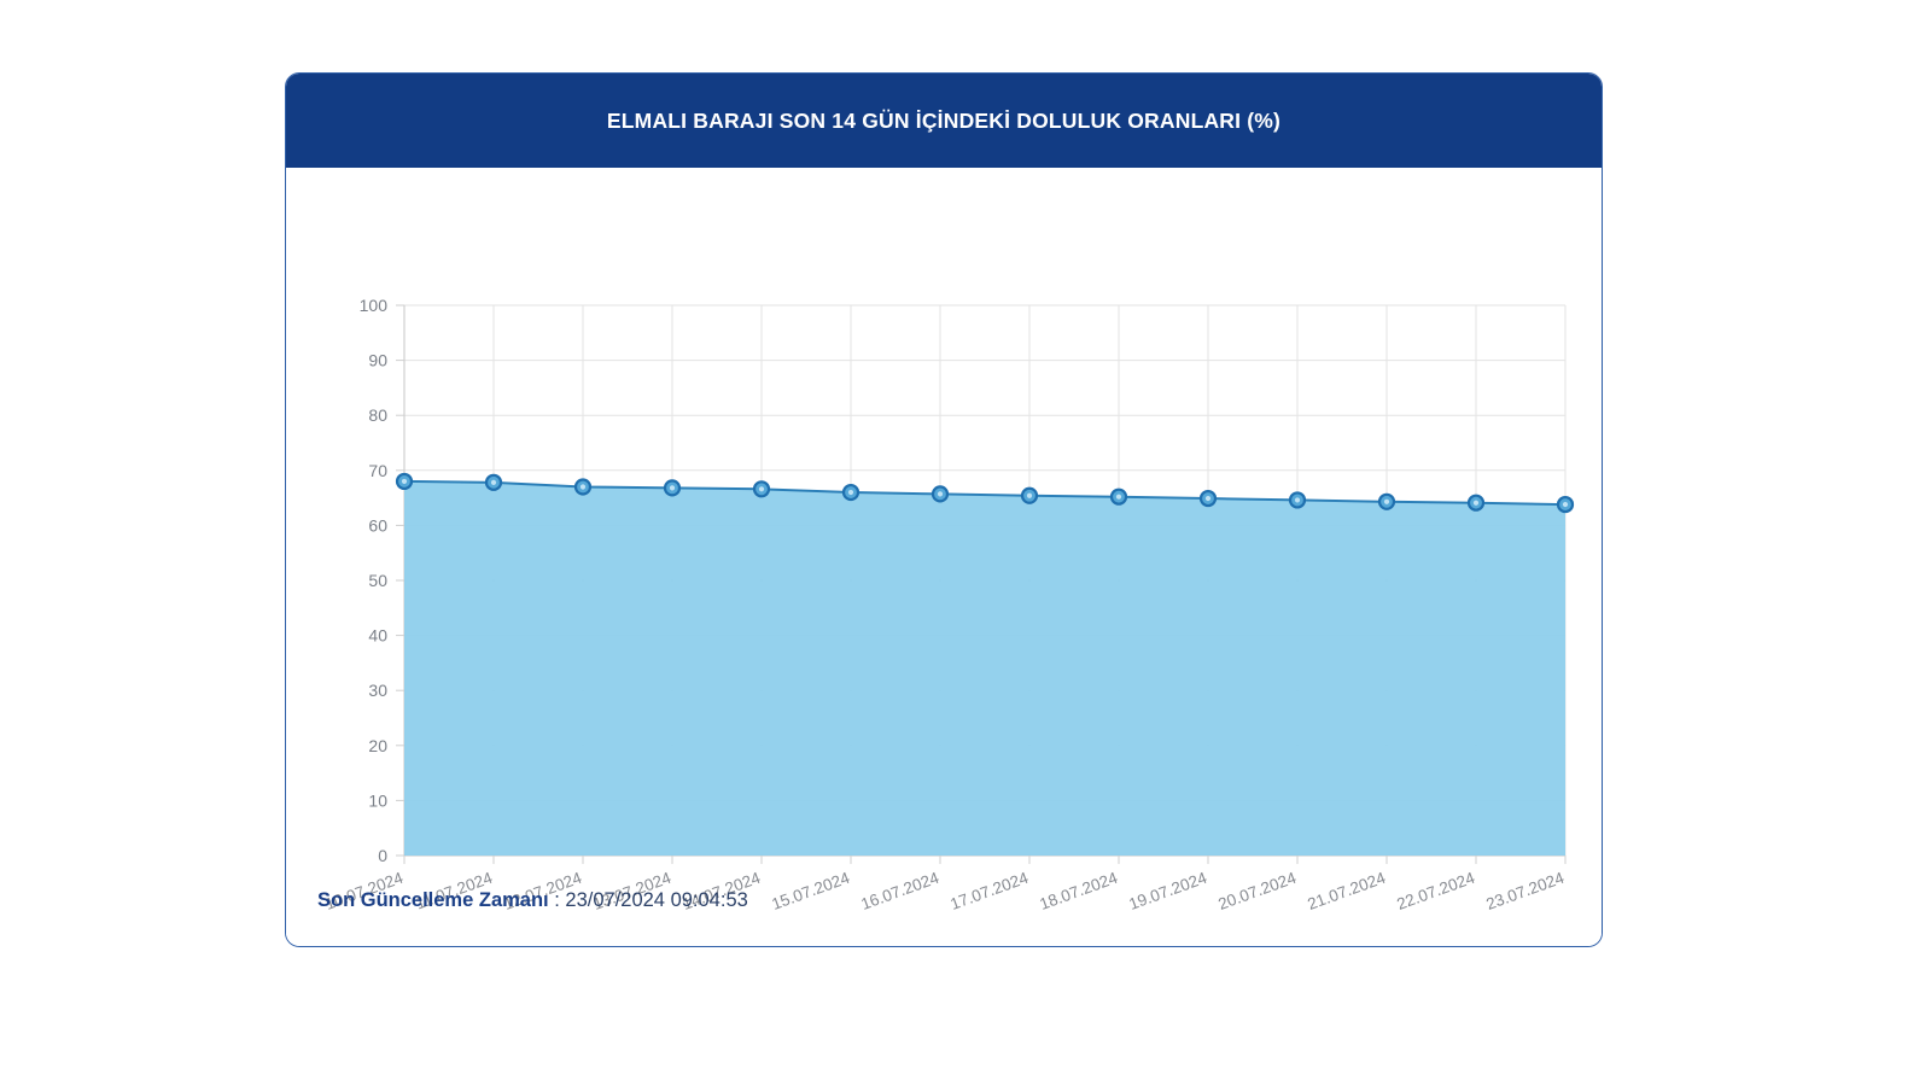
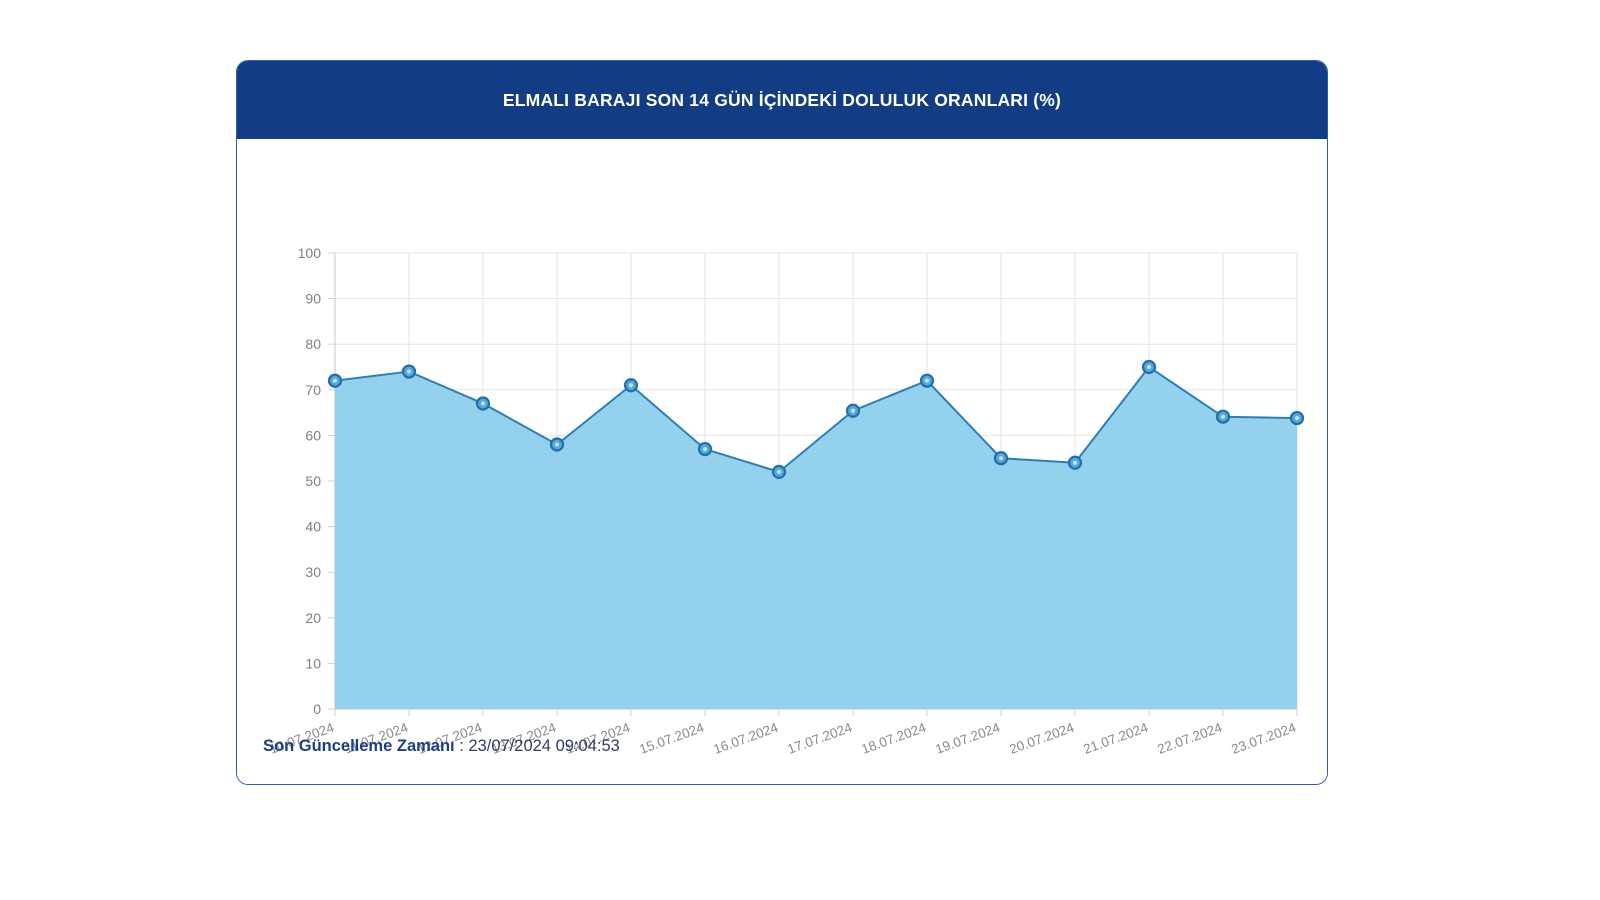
10.07.2024: 68 -> 72
11.07.2024: 68 -> 74
13.07.2024: 67 -> 58
14.07.2024: 67 -> 71
15.07.2024: 66 -> 57
16.07.2024: 66 -> 52
18.07.2024: 65 -> 72
19.07.2024: 65 -> 55
20.07.2024: 65 -> 54
21.07.2024: 64 -> 75
